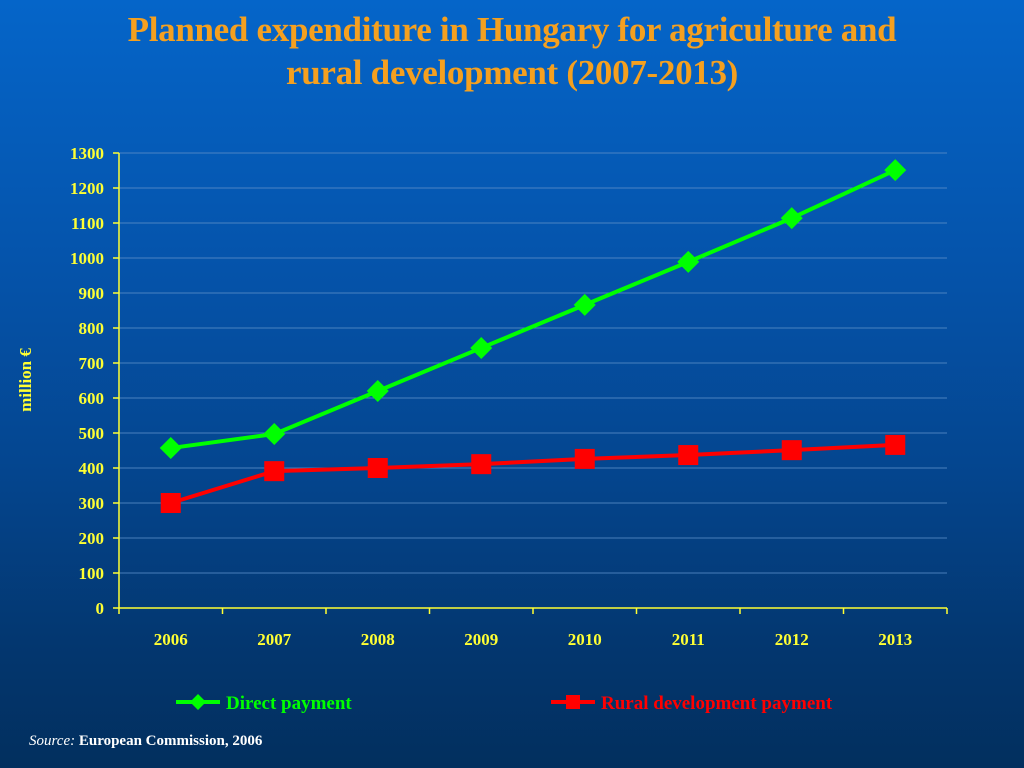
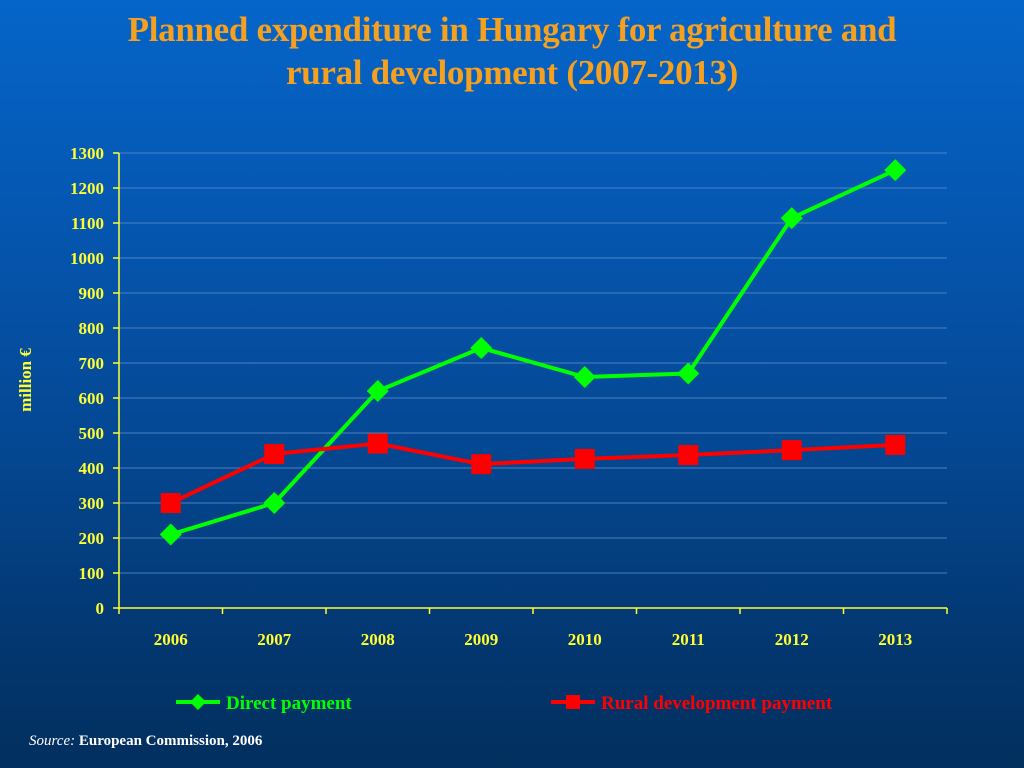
Direct payment/2006: 460 -> 210
Direct payment/2007: 500 -> 300
Rural development payment/2007: 390 -> 440
Rural development payment/2008: 400 -> 470
Direct payment/2010: 870 -> 660
Direct payment/2011: 990 -> 670
